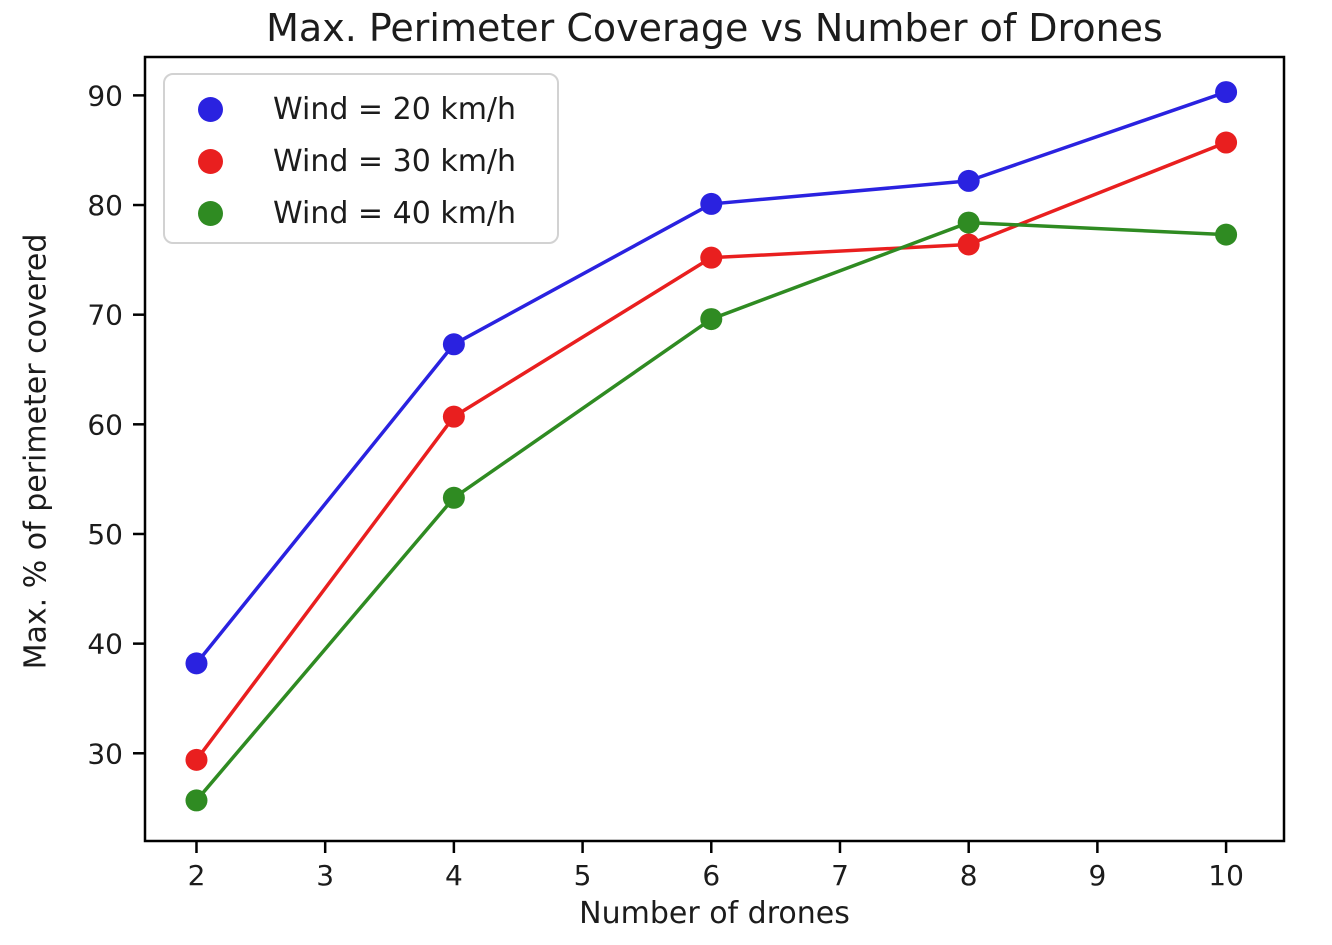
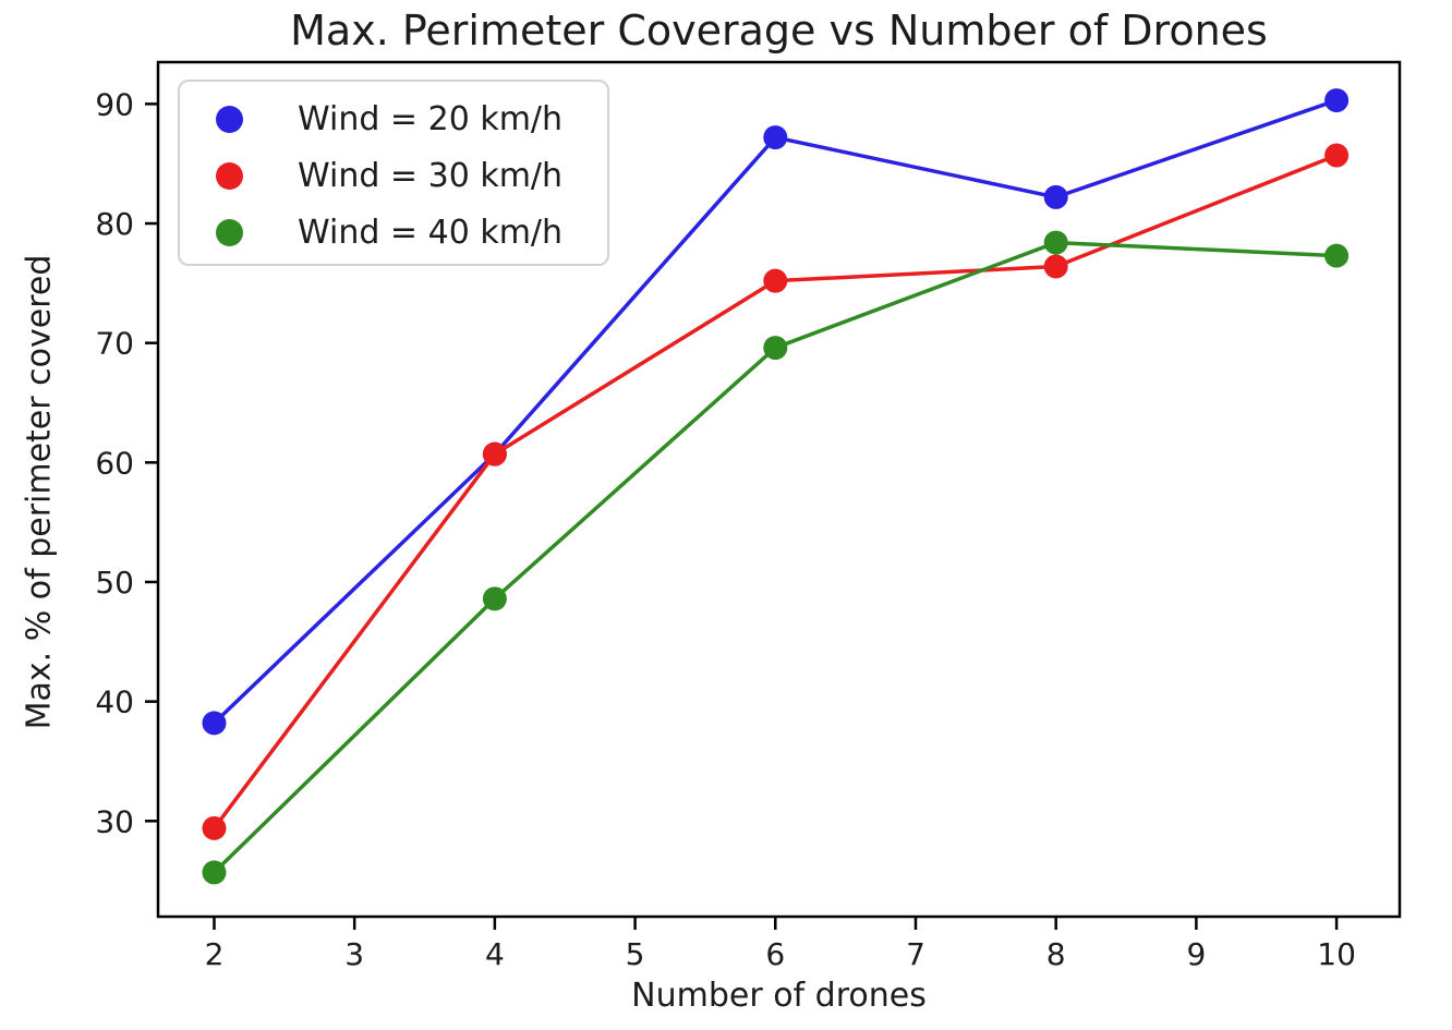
Wind = 20 km/h/4: 67.3 -> 60.7
Wind = 40 km/h/4: 53.3 -> 48.6
Wind = 20 km/h/6: 80.1 -> 87.2
